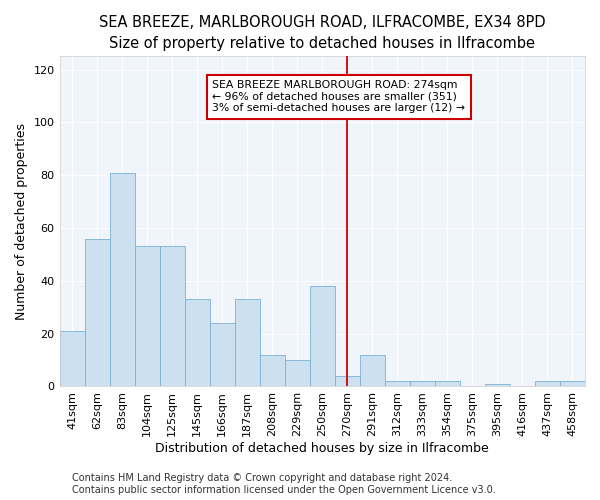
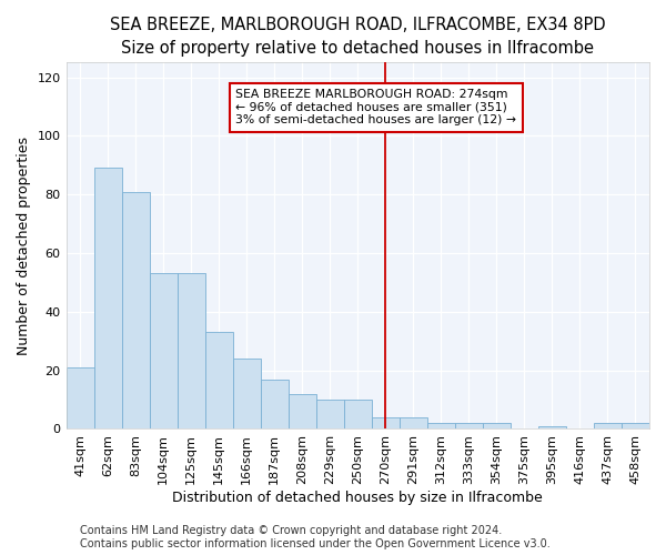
62sqm: 56 -> 89
187sqm: 33 -> 17
250sqm: 38 -> 10
291sqm: 12 -> 4
